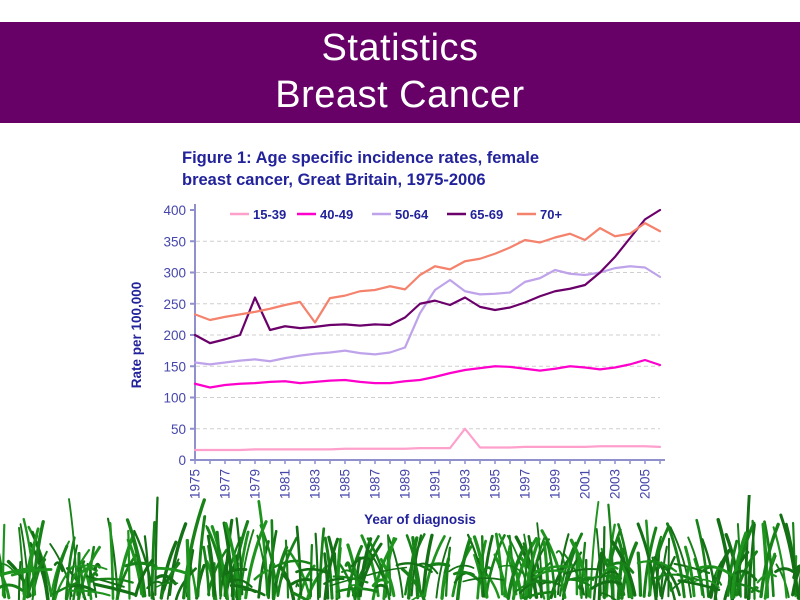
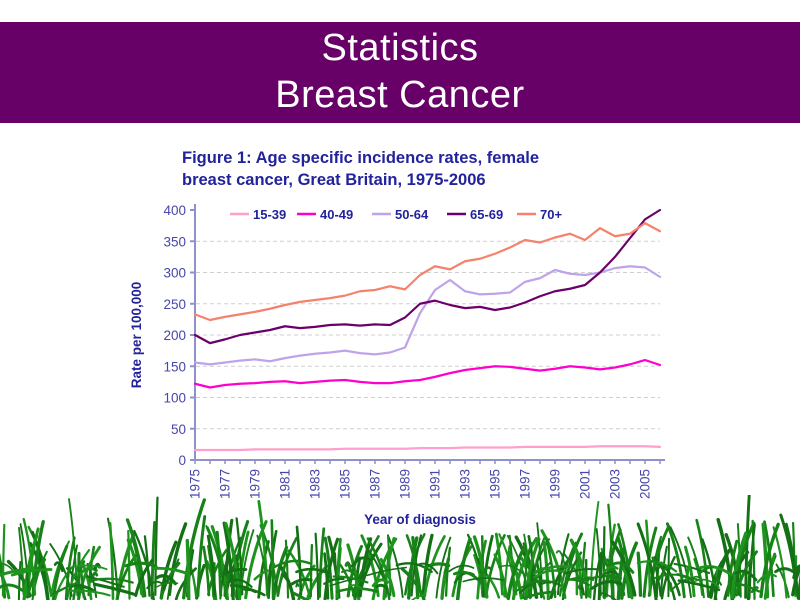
65-69/1979: 260 -> 200
70+/1983: 220 -> 260
15-39/1993: 50 -> 20
65-69/1993: 260 -> 240
